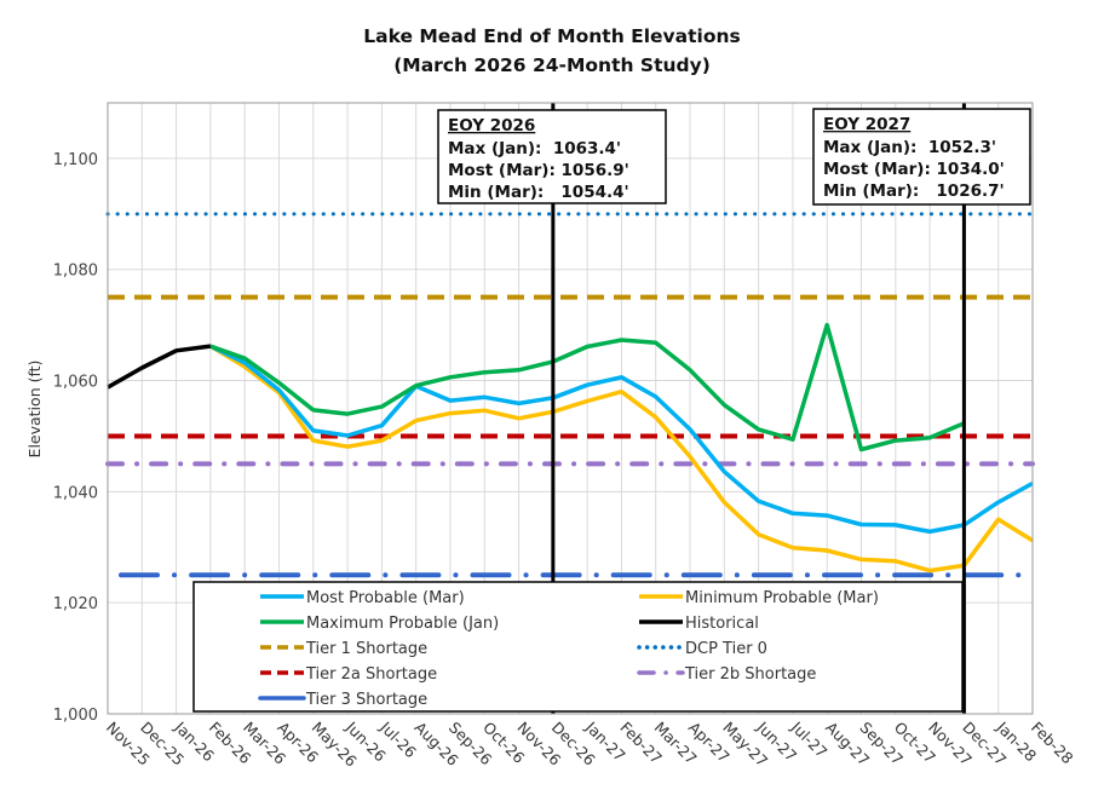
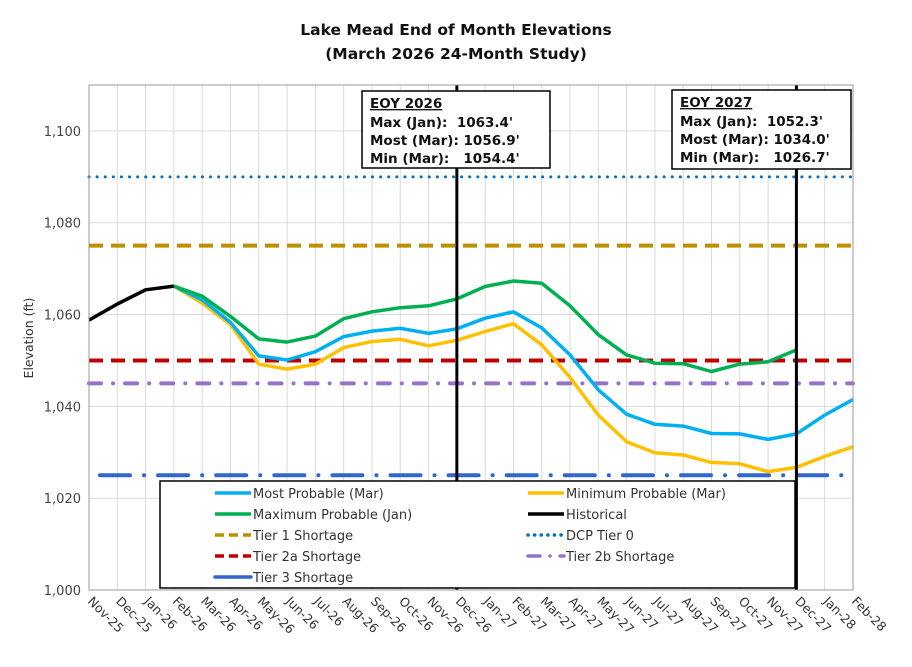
Most Probable (Mar)/Aug-26: 1059 -> 1055
Maximum Probable (Jan)/Aug-27: 1070 -> 1049
Minimum Probable (Mar)/Jan-28: 1035 -> 1029
